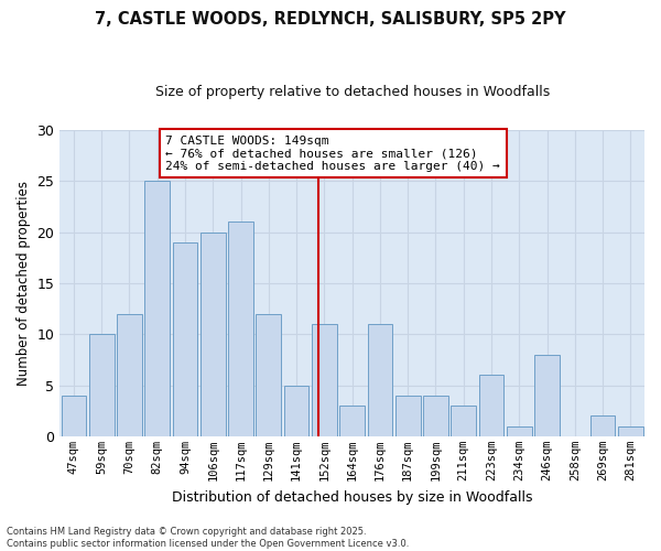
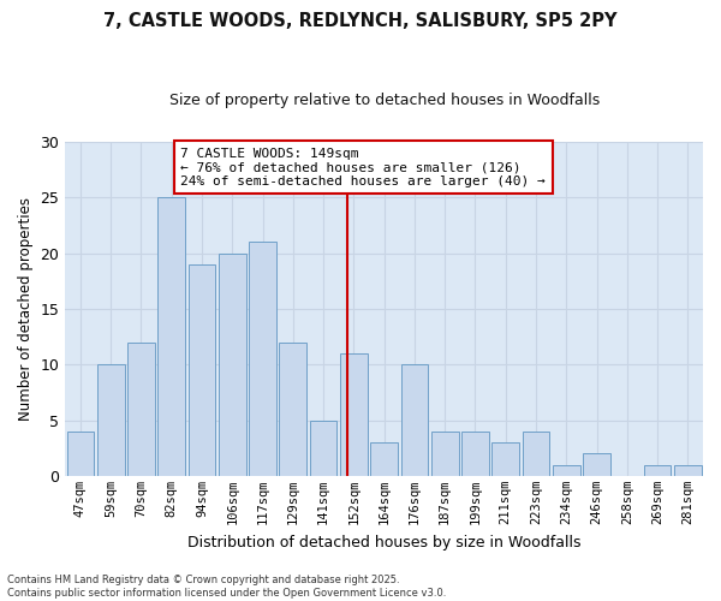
176sqm: 11 -> 10
223sqm: 6 -> 4
246sqm: 8 -> 2
269sqm: 2 -> 1
